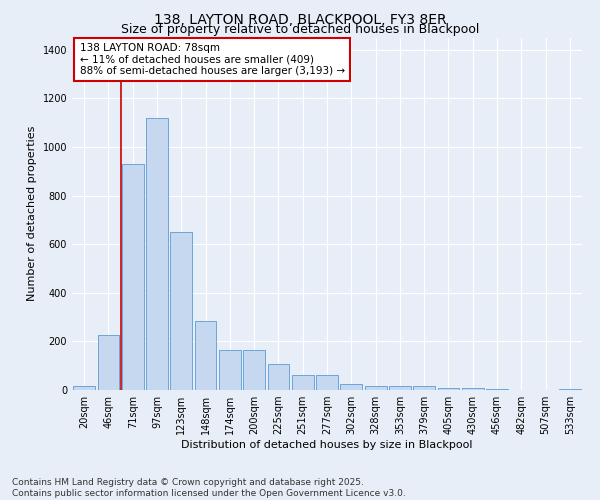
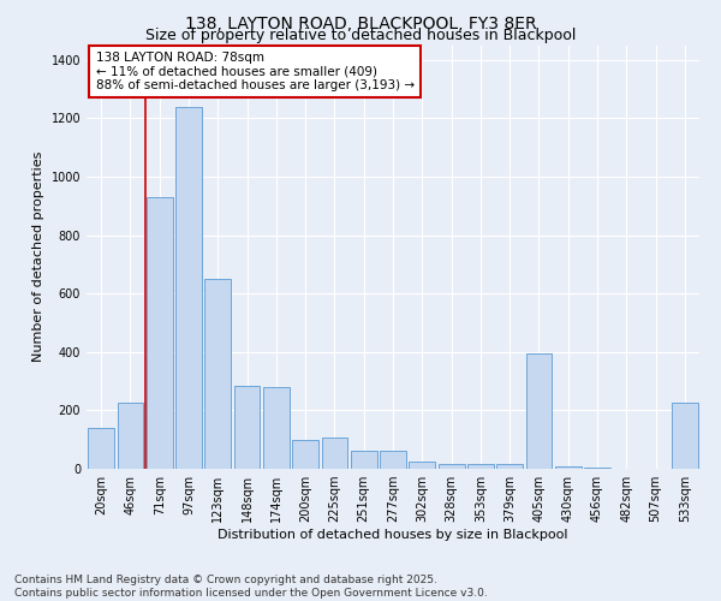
20sqm: 15 -> 140
97sqm: 1120 -> 1240
174sqm: 165 -> 280
200sqm: 165 -> 100
405sqm: 10 -> 395
533sqm: 5 -> 225
